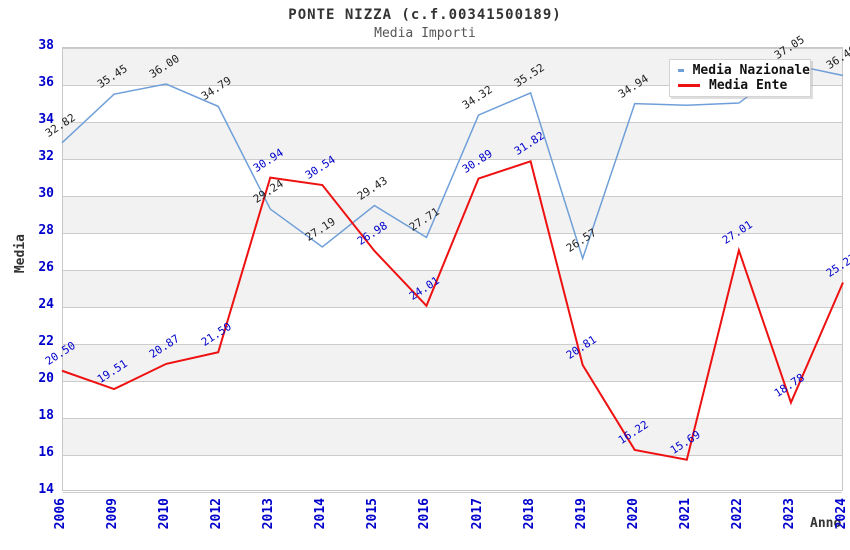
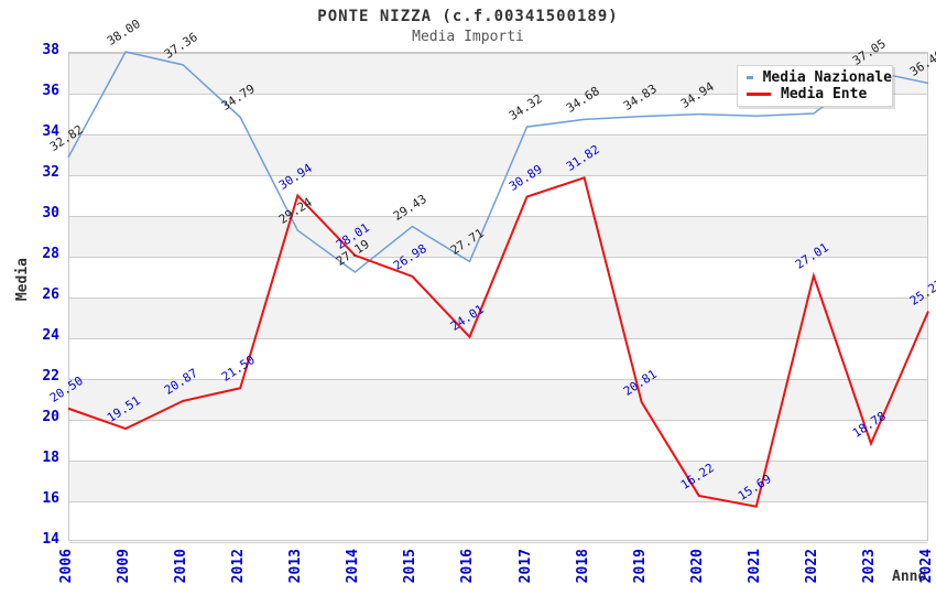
Media Nazionale/2009: 35.45 -> 38.00
Media Nazionale/2010: 36.00 -> 37.36
Media Ente/2014: 30.54 -> 28.01
Media Nazionale/2018: 35.52 -> 34.68
Media Nazionale/2019: 26.57 -> 34.83
